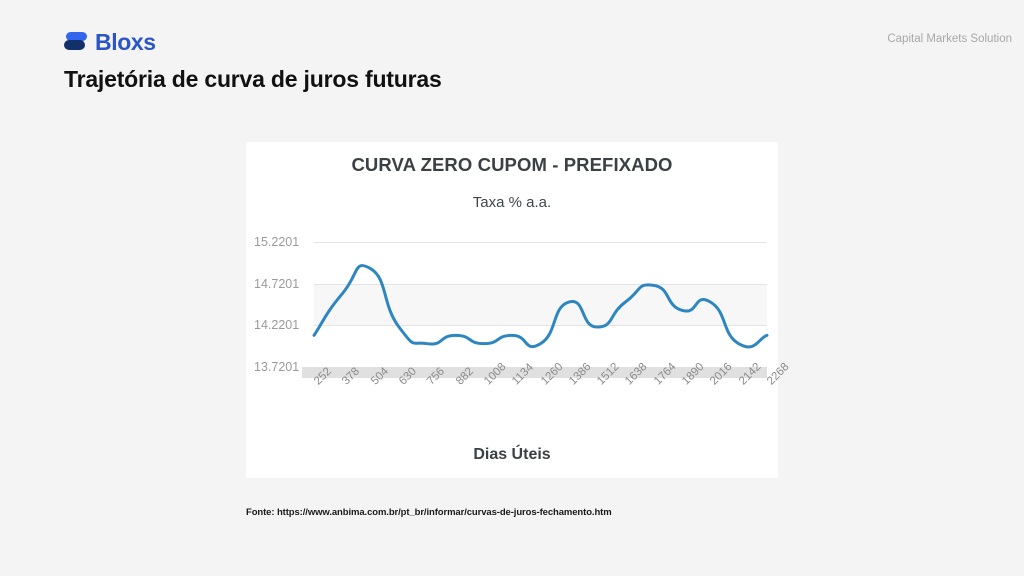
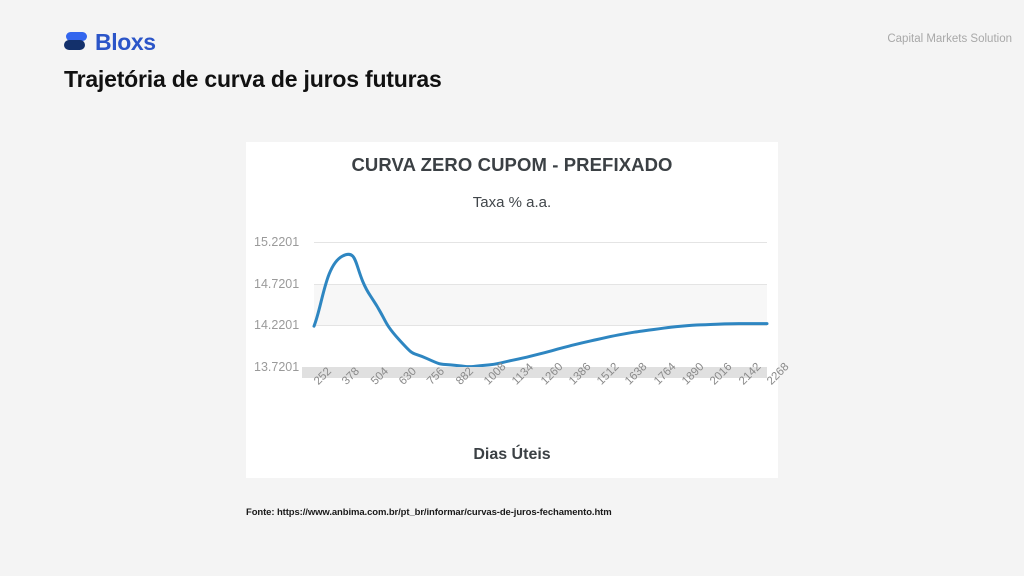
252: 14.1 -> 14.2
378: 14.6 -> 15.1
504: 14.9 -> 14.6
630: 14.2 -> 14.1
756: 14.0 -> 13.8
882: 14.1 -> 13.7
1008: 14.0 -> 13.7
1134: 14.1 -> 13.8
1260: 14.0 -> 13.9
1386: 14.5 -> 14.0
1512: 14.2 -> 14.1
1638: 14.5 -> 14.1
1764: 14.7 -> 14.2
1890: 14.4 -> 14.2
2016: 14.5 -> 14.2
2142: 14.0 -> 14.2
2268: 14.1 -> 14.2
